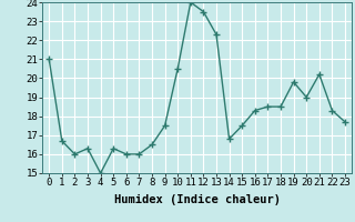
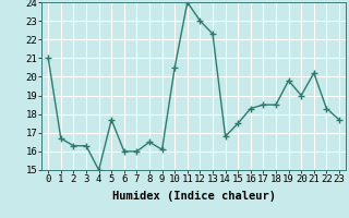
2: 16.0 -> 16.3
5: 16.3 -> 17.7
9: 17.5 -> 16.1
12: 23.5 -> 23.0
